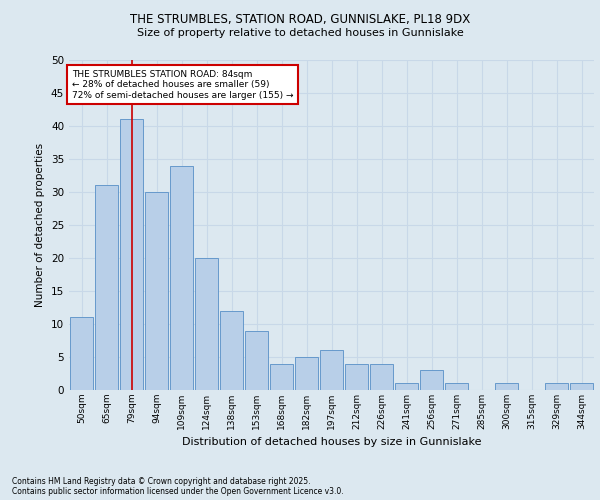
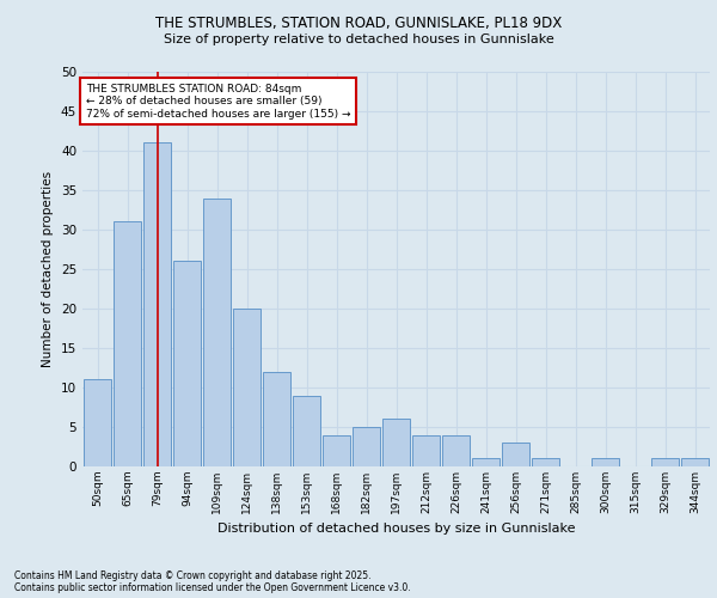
94sqm: 30 -> 26
